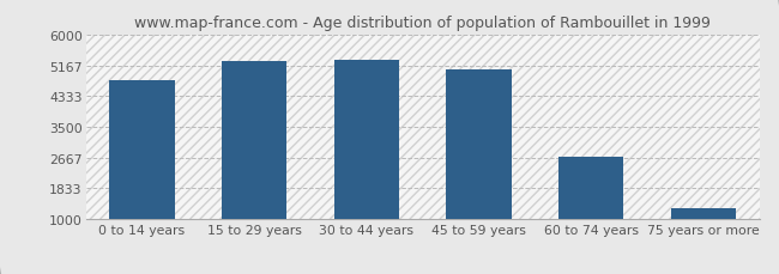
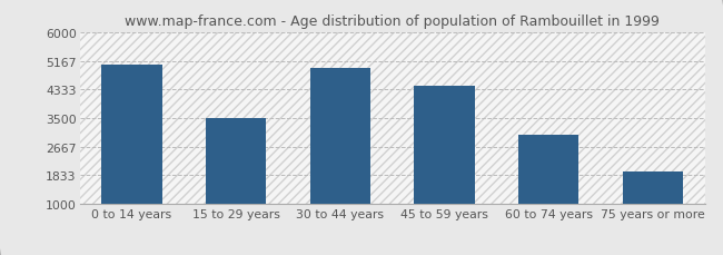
0 to 14 years: 4750 -> 5050
15 to 29 years: 5280 -> 3500
30 to 44 years: 5330 -> 4950
45 to 59 years: 5050 -> 4450
60 to 74 years: 2700 -> 3000
75 years or more: 1300 -> 1950
